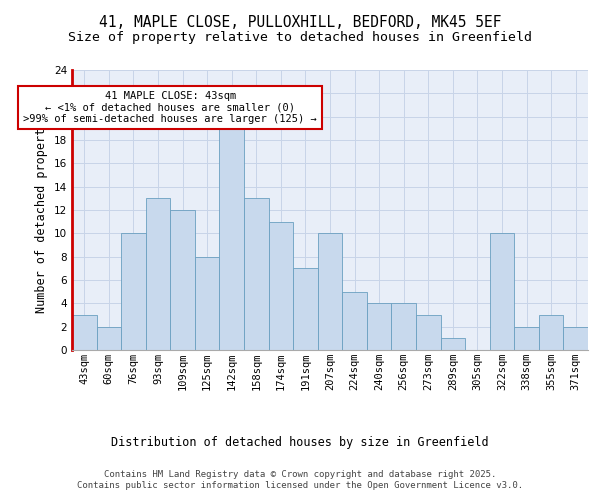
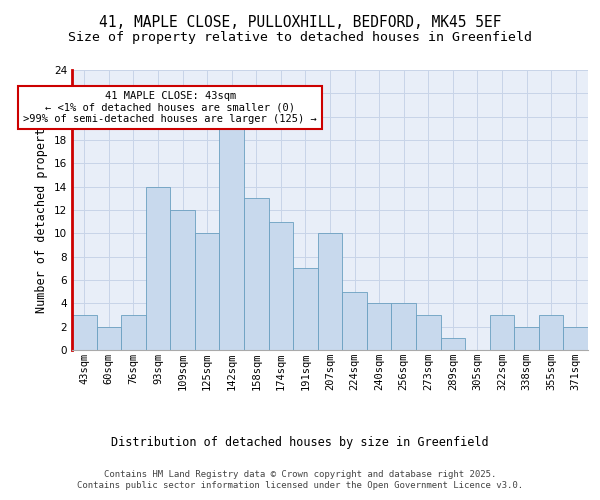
76sqm: 10 -> 3
93sqm: 13 -> 14
125sqm: 8 -> 10
322sqm: 10 -> 3
